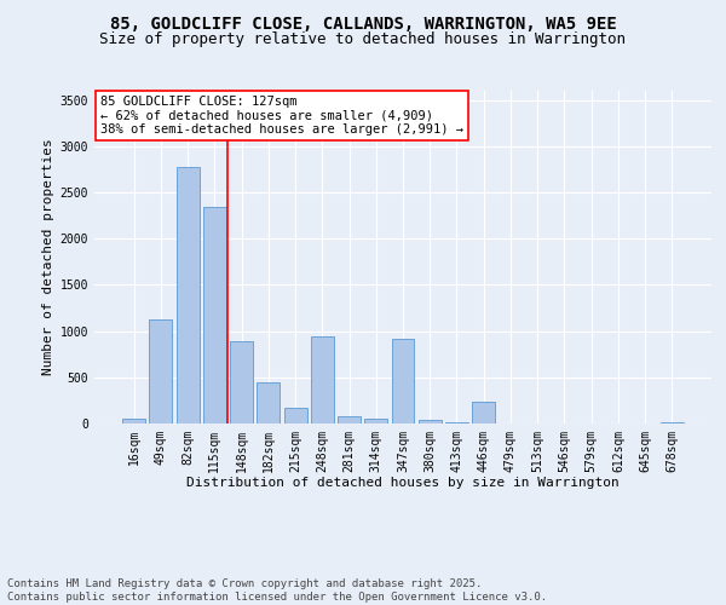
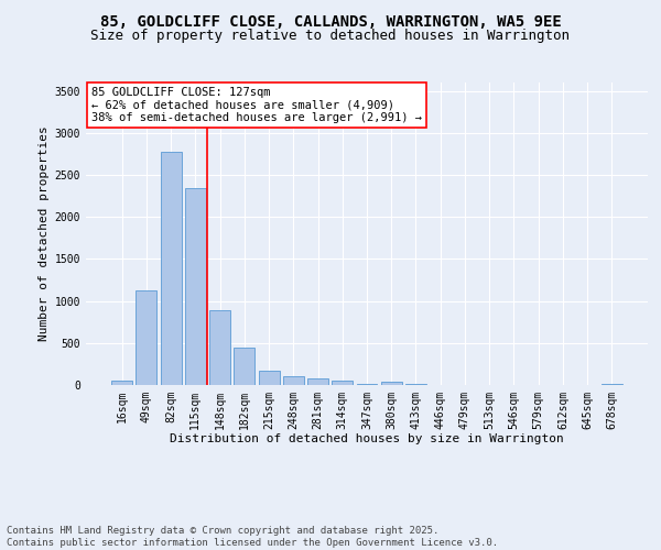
248sqm: 940 -> 100
347sqm: 920 -> 10
446sqm: 240 -> 0
